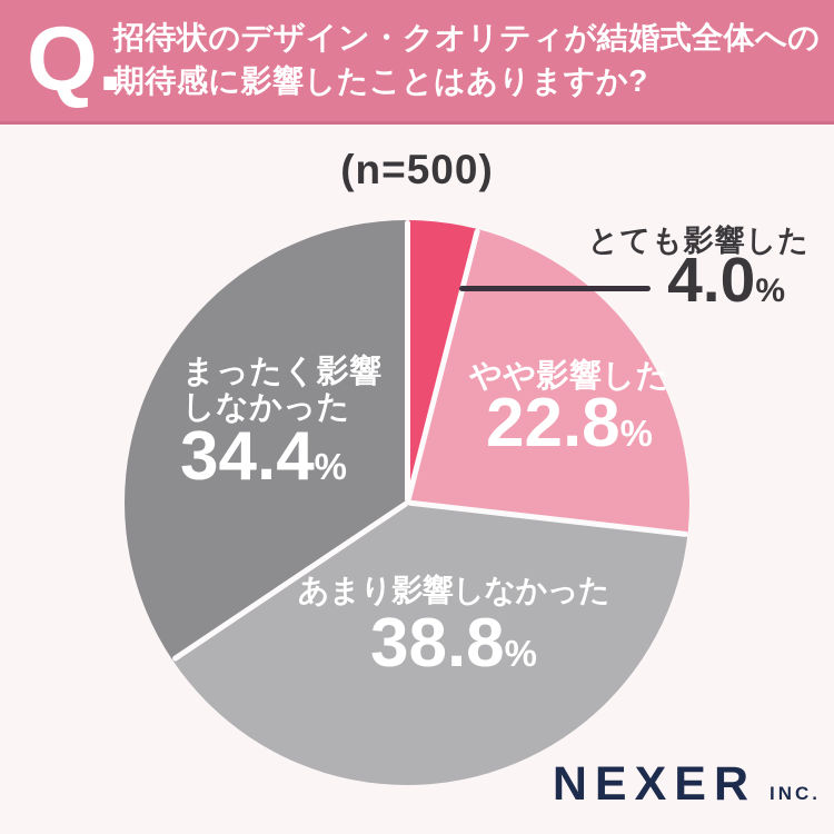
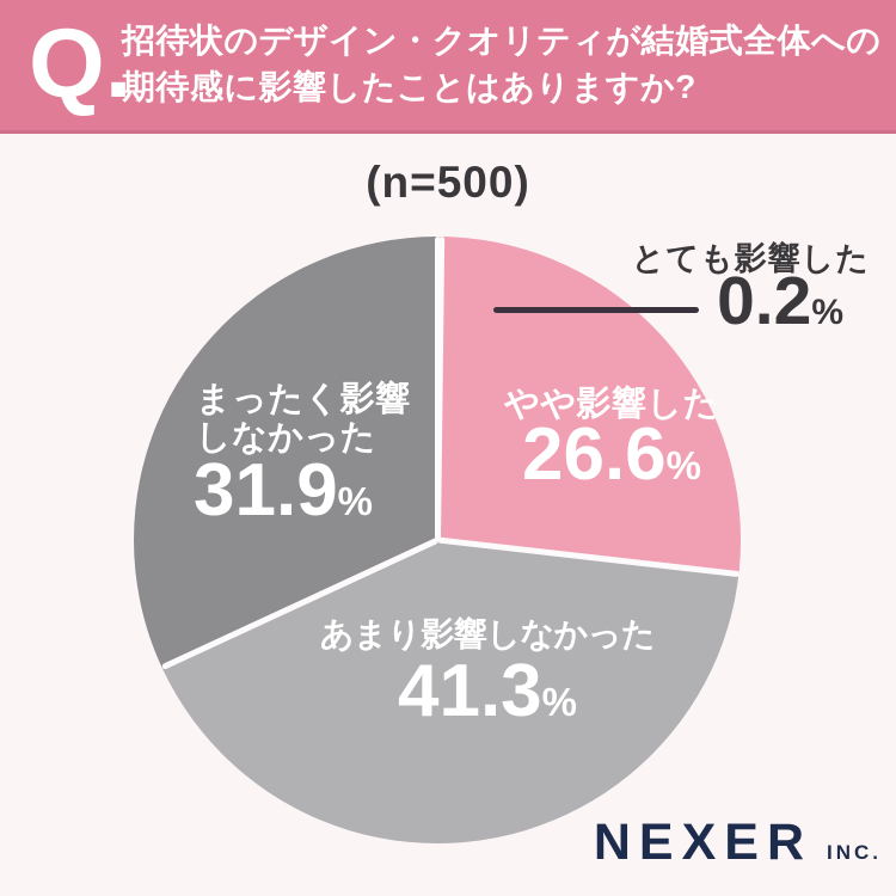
とても影響した: 4.0 -> 0.2
やや影響した: 22.8 -> 26.6
あまり影響しなかった: 38.8 -> 41.3
まったく影響しなかった: 34.4 -> 31.9
